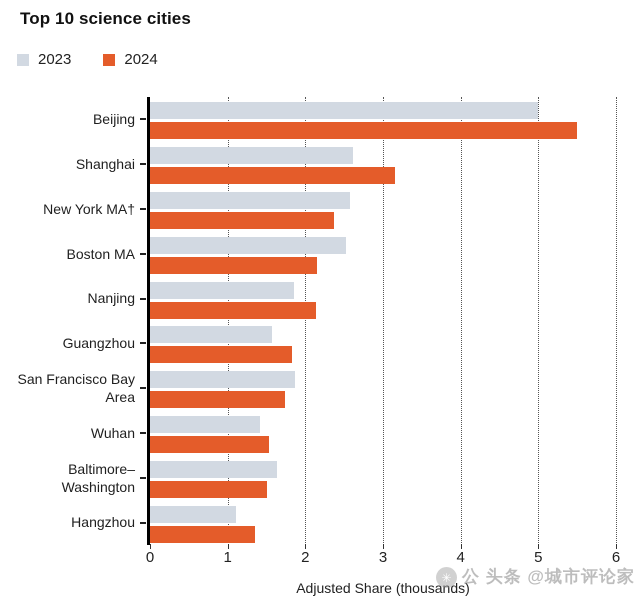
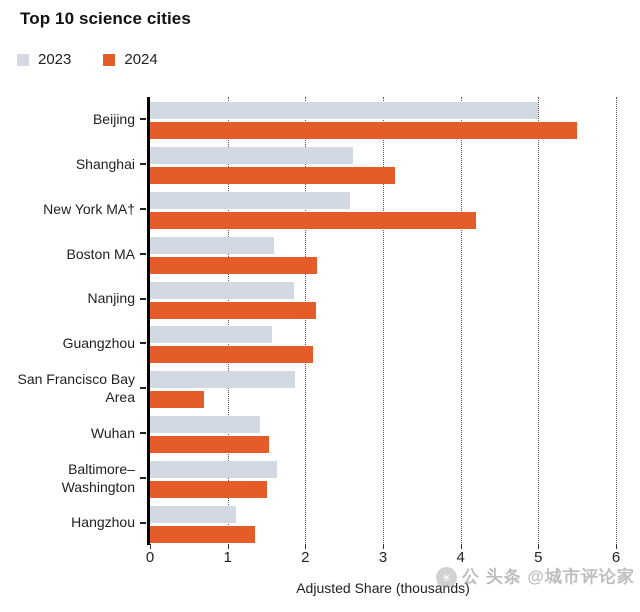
2024/New York MA†: 2.4 -> 4.2
2023/Boston MA: 2.5 -> 1.6
2024/Guangzhou: 1.8 -> 2.1
2024/San Francisco Bay Area: 1.7 -> 0.7
